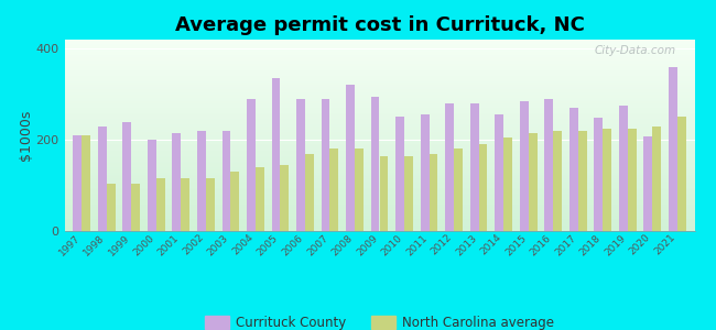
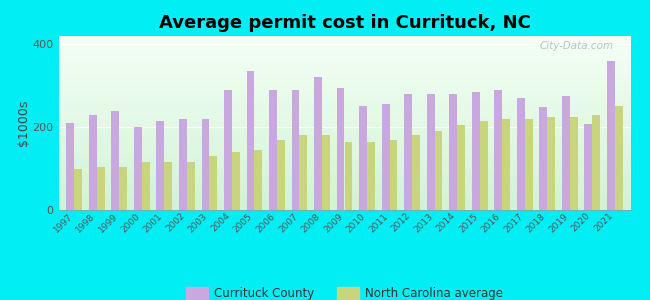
North Carolina average/1997: 210 -> 100
Currituck County/2014: 255 -> 280
